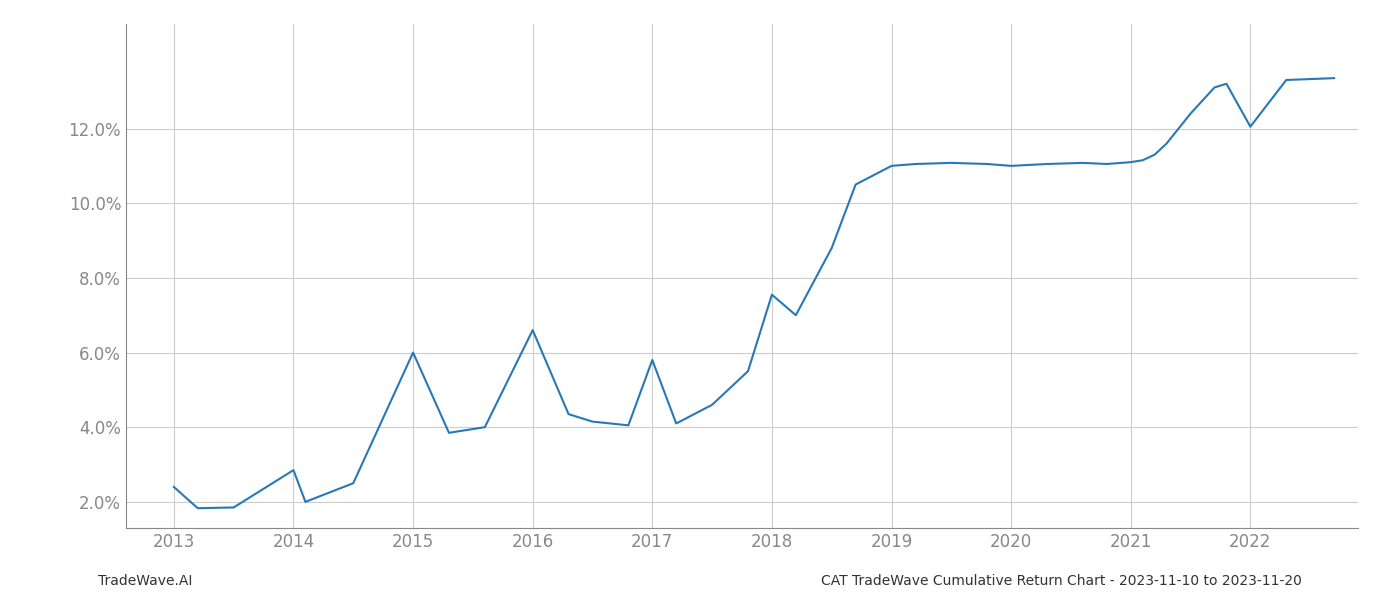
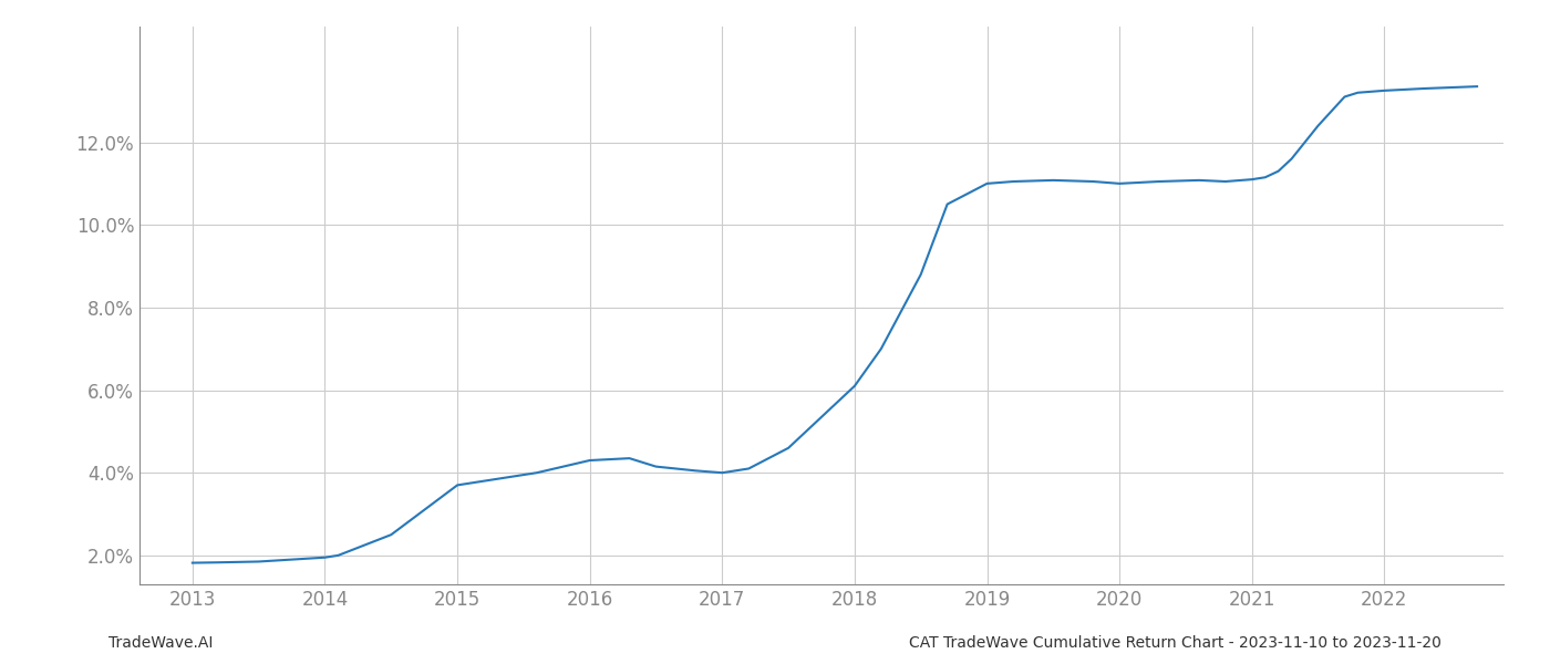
2013: 2.40% -> 1.82%
2014: 2.85% -> 1.95%
2015: 6.00% -> 3.70%
2016: 6.60% -> 4.30%
2017: 5.80% -> 4.00%
2018: 7.55% -> 6.10%
2022: 12.05% -> 13.25%
